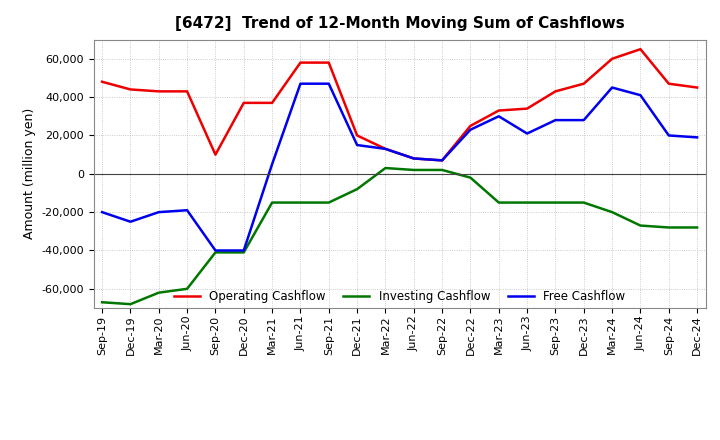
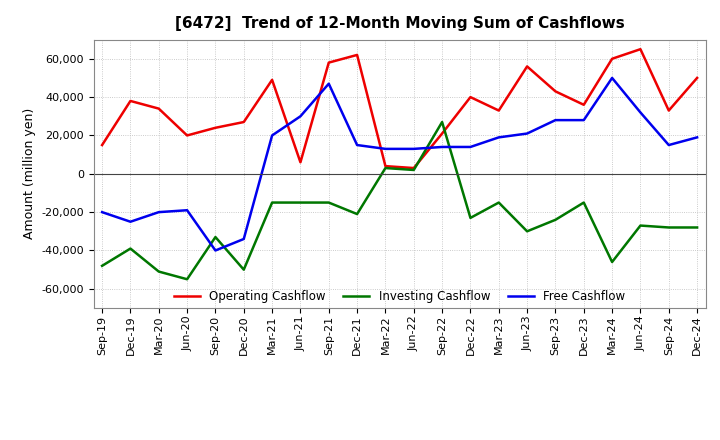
Operating Cashflow/Sep-19: 48,000 -> 15,000
Investing Cashflow/Sep-19: -67,000 -> -48,000
Operating Cashflow/Dec-19: 44,000 -> 38,000
Investing Cashflow/Dec-19: -68,000 -> -39,000
Operating Cashflow/Mar-20: 43,000 -> 34,000
Investing Cashflow/Mar-20: -62,000 -> -51,000
Operating Cashflow/Jun-20: 43,000 -> 20,000
Investing Cashflow/Jun-20: -60,000 -> -55,000
Operating Cashflow/Sep-20: 10,000 -> 24,000
Investing Cashflow/Sep-20: -41,000 -> -33,000
Operating Cashflow/Dec-20: 37,000 -> 27,000
Investing Cashflow/Dec-20: -41,000 -> -50,000
Free Cashflow/Dec-20: -40,000 -> -34,000
Operating Cashflow/Mar-21: 37,000 -> 49,000
Free Cashflow/Mar-21: 5,000 -> 20,000
Operating Cashflow/Jun-21: 58,000 -> 6,000
Free Cashflow/Jun-21: 47,000 -> 30,000
Operating Cashflow/Dec-21: 20,000 -> 62,000
Investing Cashflow/Dec-21: -8,000 -> -21,000
Operating Cashflow/Mar-22: 13,000 -> 4,000
Operating Cashflow/Jun-22: 8,000 -> 3,000
Free Cashflow/Jun-22: 8,000 -> 13,000
Operating Cashflow/Sep-22: 7,000 -> 21,000
Investing Cashflow/Sep-22: 2,000 -> 27,000
Free Cashflow/Sep-22: 7,000 -> 14,000
Operating Cashflow/Dec-22: 25,000 -> 40,000
Investing Cashflow/Dec-22: -2,000 -> -23,000
Free Cashflow/Dec-22: 23,000 -> 14,000
Free Cashflow/Mar-23: 30,000 -> 19,000
Operating Cashflow/Jun-23: 34,000 -> 56,000
Investing Cashflow/Jun-23: -15,000 -> -30,000
Investing Cashflow/Sep-23: -15,000 -> -24,000
Operating Cashflow/Dec-23: 47,000 -> 36,000
Investing Cashflow/Mar-24: -20,000 -> -46,000
Free Cashflow/Mar-24: 45,000 -> 50,000
Free Cashflow/Jun-24: 41,000 -> 32,000
Operating Cashflow/Sep-24: 47,000 -> 33,000
Free Cashflow/Sep-24: 20,000 -> 15,000
Operating Cashflow/Dec-24: 45,000 -> 50,000
